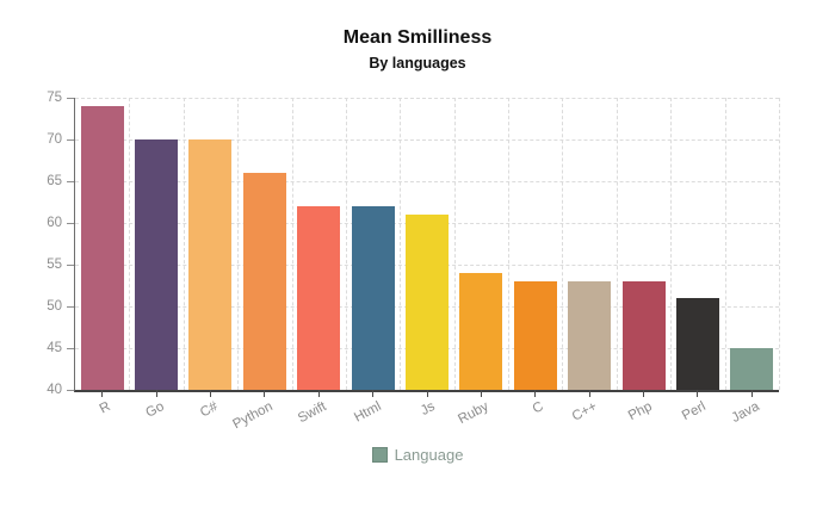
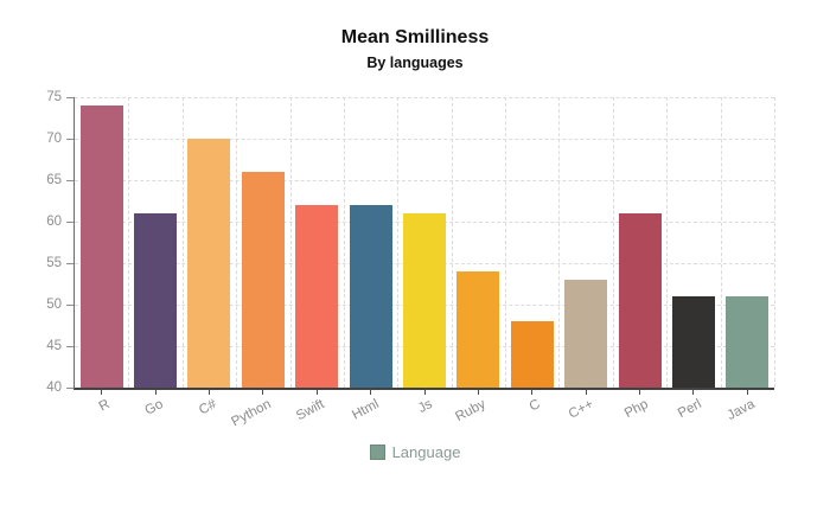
Go: 70 -> 61
C: 53 -> 48
Php: 53 -> 61
Java: 45 -> 51
